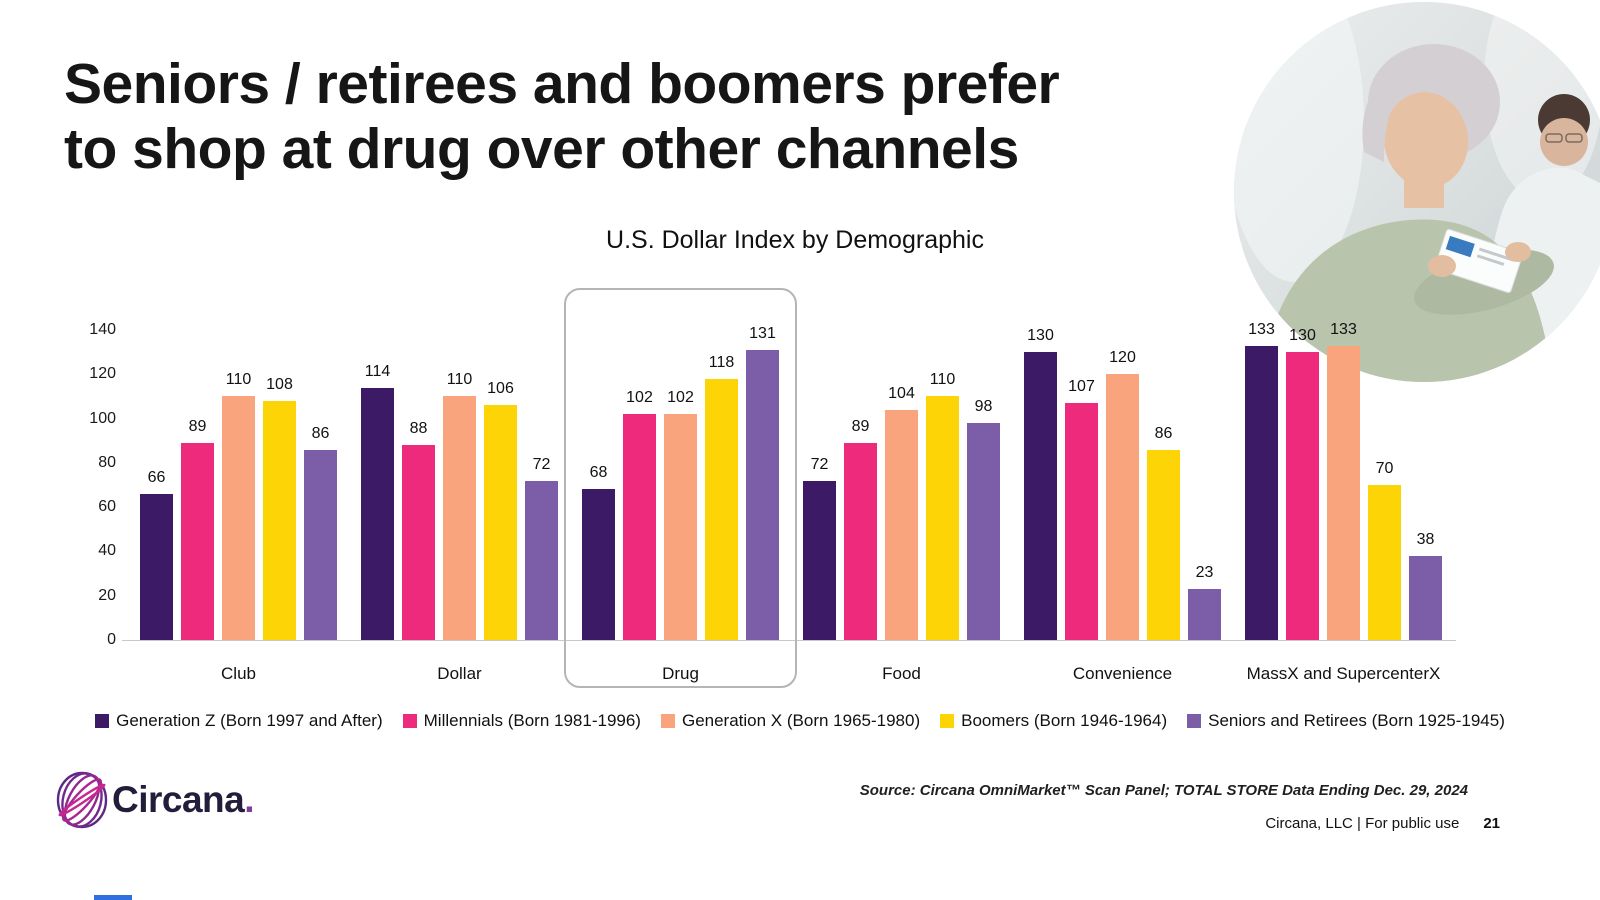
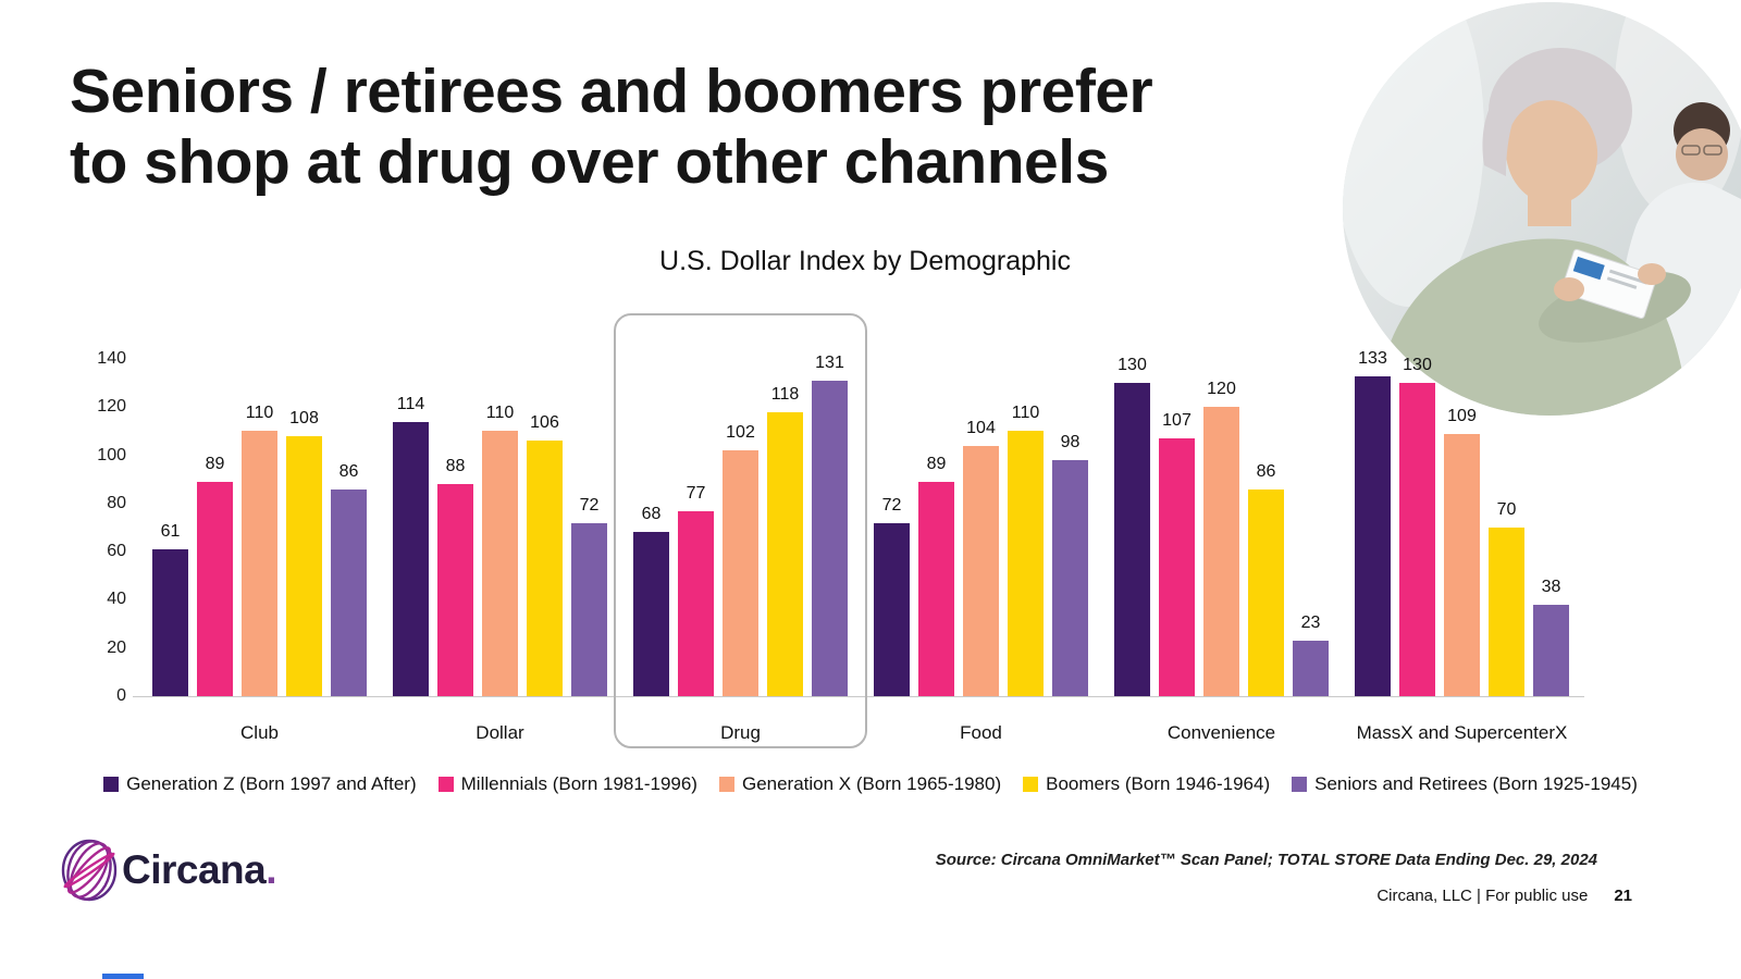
Generation Z (Born 1997 and After)/Club: 66 -> 61
Millennials (Born 1981-1996)/Drug: 102 -> 77
Generation X (Born 1965-1980)/MassX and SupercenterX: 133 -> 109
